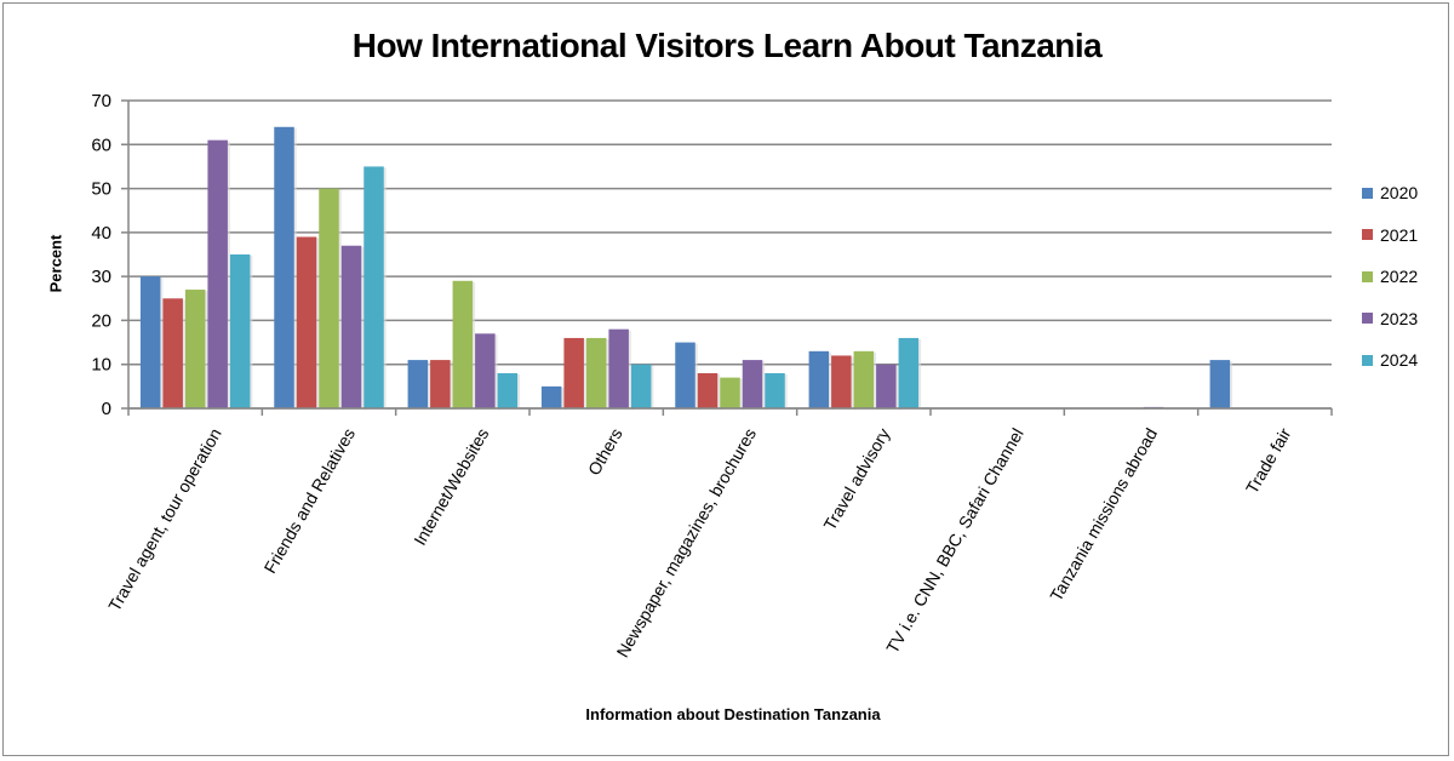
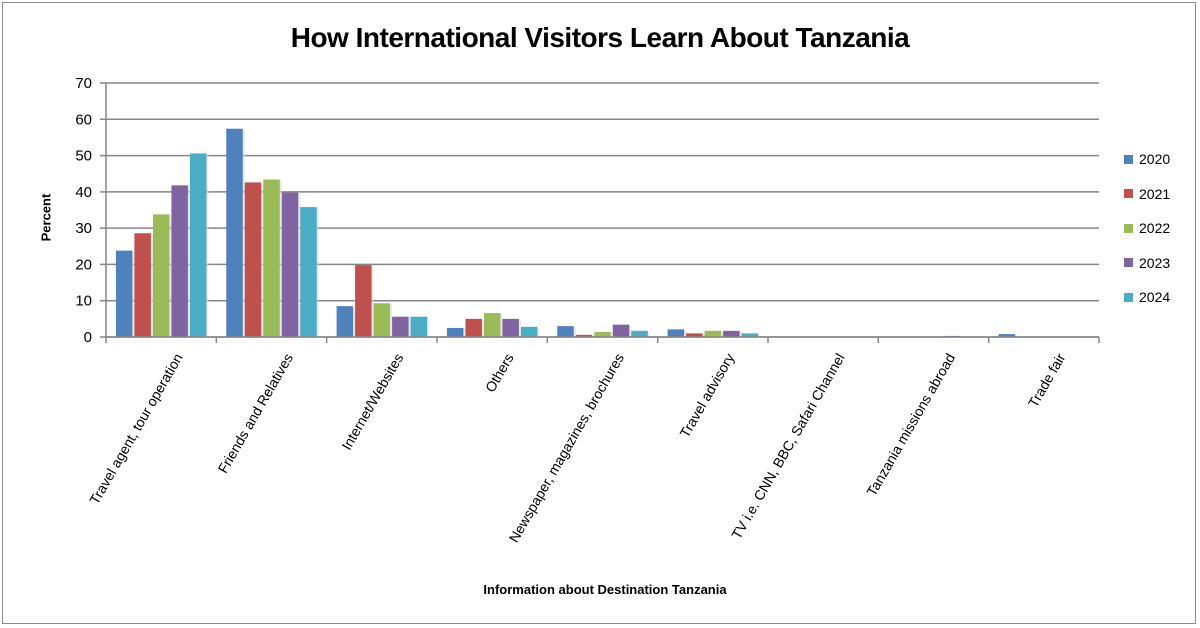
2020/Travel agent, tour operation: 30 -> 24
2021/Travel agent, tour operation: 25 -> 29
2022/Travel agent, tour operation: 27 -> 34
2023/Travel agent, tour operation: 61 -> 42
2024/Travel agent, tour operation: 35 -> 51
2020/Friends and Relatives: 64 -> 57
2021/Friends and Relatives: 39 -> 43
2022/Friends and Relatives: 50 -> 43
2023/Friends and Relatives: 37 -> 40
2024/Friends and Relatives: 55 -> 36
2020/Internet/Websites: 11 -> 8
2021/Internet/Websites: 11 -> 20
2022/Internet/Websites: 29 -> 9
2023/Internet/Websites: 17 -> 6
2024/Internet/Websites: 8 -> 6
2020/Others: 5 -> 2
2021/Others: 16 -> 5
2022/Others: 16 -> 7
2023/Others: 18 -> 5
2024/Others: 10 -> 3
2020/Newspaper, magazines, brochures: 15 -> 3
2021/Newspaper, magazines, brochures: 8 -> 1
2022/Newspaper, magazines, brochures: 7 -> 1
2023/Newspaper, magazines, brochures: 11 -> 3
2024/Newspaper, magazines, brochures: 8 -> 2
2020/Travel advisory: 13 -> 2
2021/Travel advisory: 12 -> 1
2022/Travel advisory: 13 -> 2
2023/Travel advisory: 10 -> 2
2024/Travel advisory: 16 -> 1
2020/Trade fair: 11 -> 1
